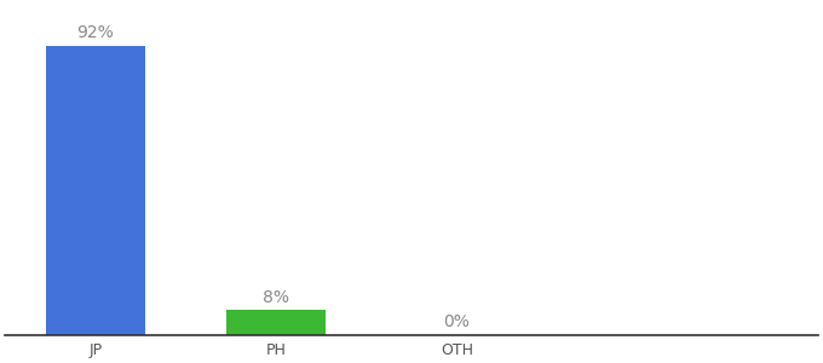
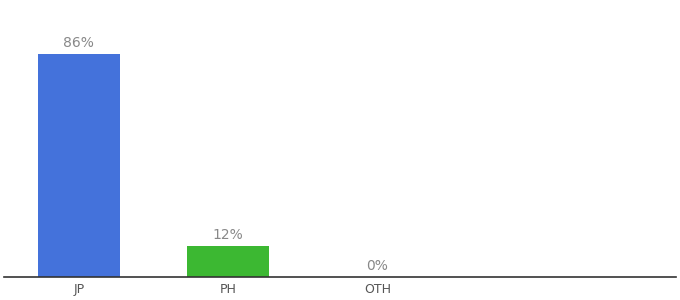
JP: 92% -> 86%
PH: 8% -> 12%
